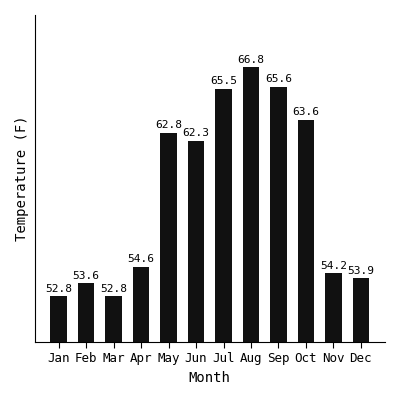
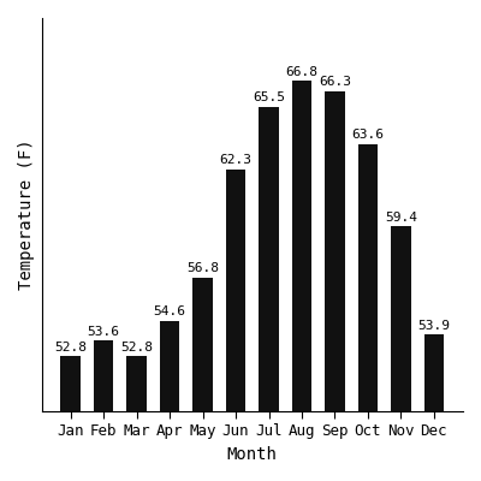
May: 62.8 -> 56.8
Sep: 65.6 -> 66.3
Nov: 54.2 -> 59.4
